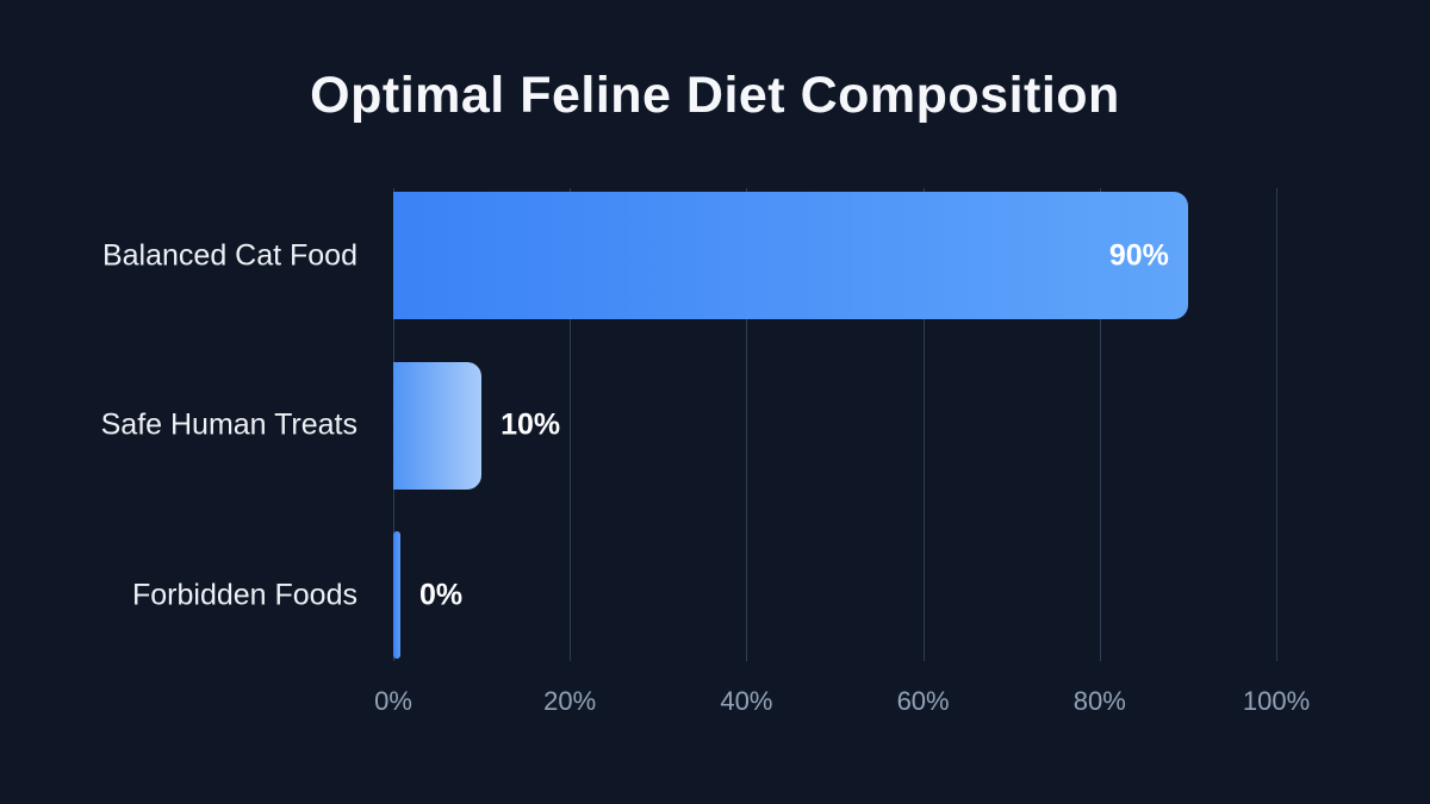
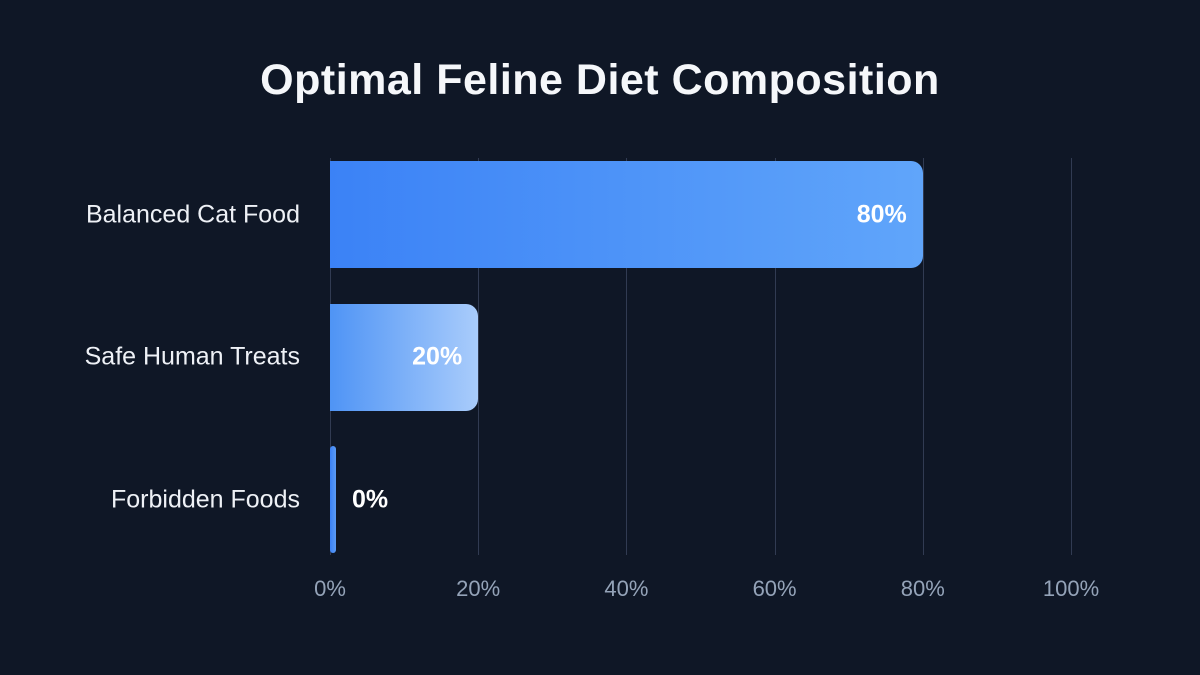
Balanced Cat Food: 90% -> 80%
Safe Human Treats: 10% -> 20%
